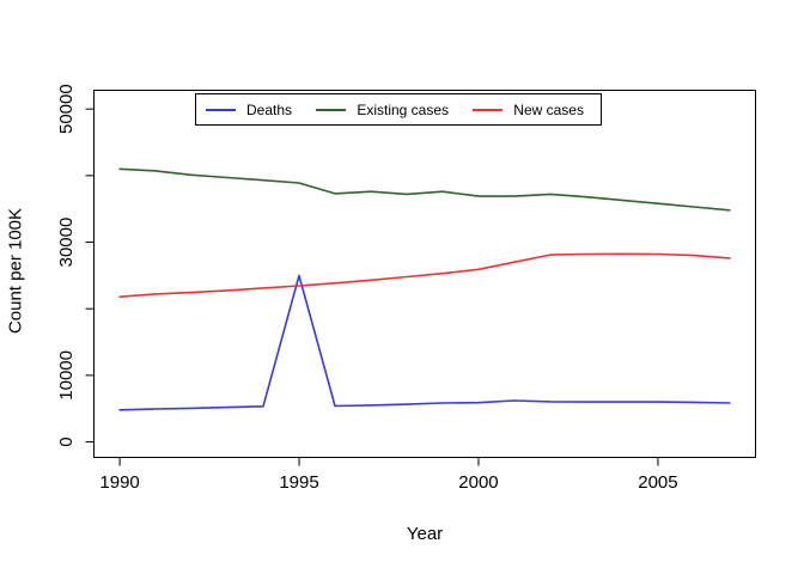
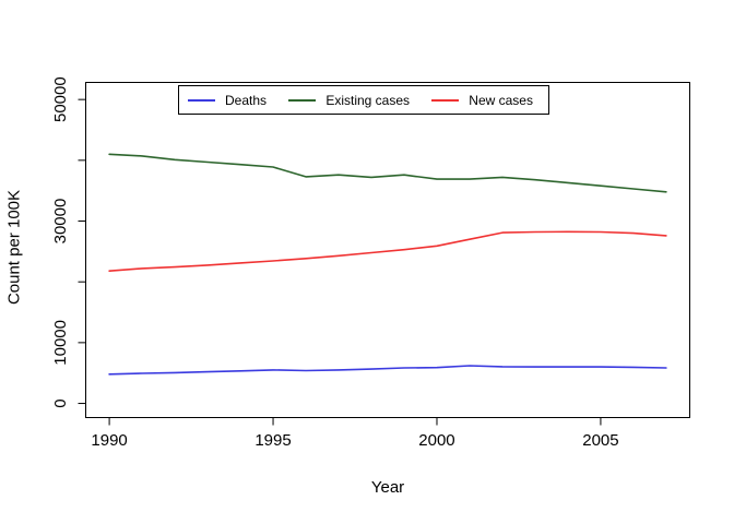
Deaths/1995: 25000 -> 6000
